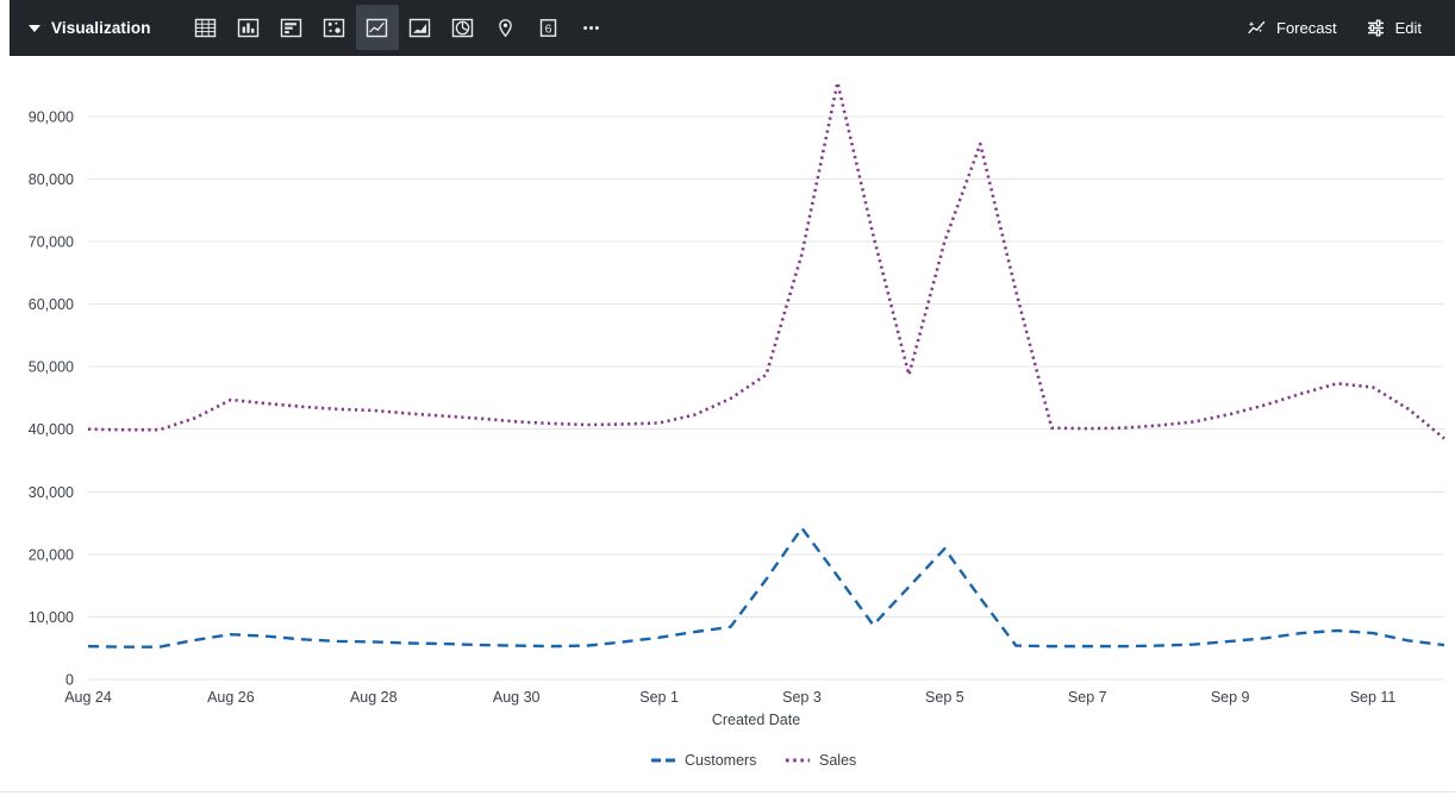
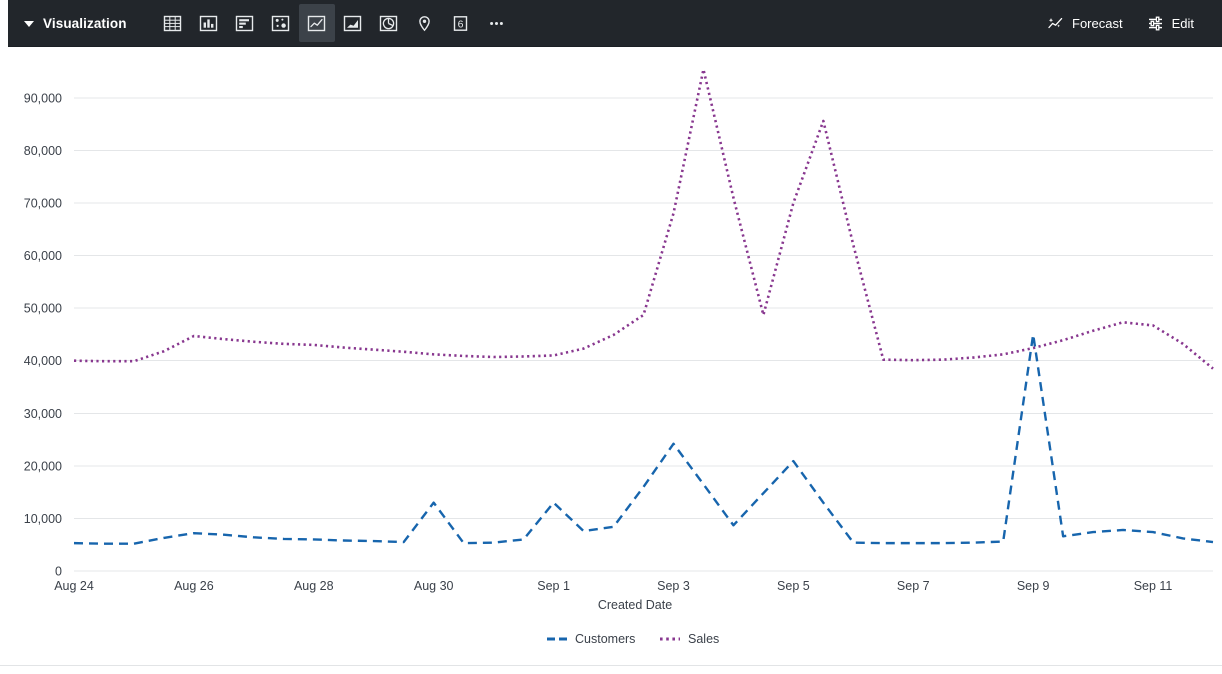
Customers/Aug 30: 5000 -> 13000
Customers/Sep 1: 7000 -> 13000
Customers/Sep 9: 6000 -> 45000
